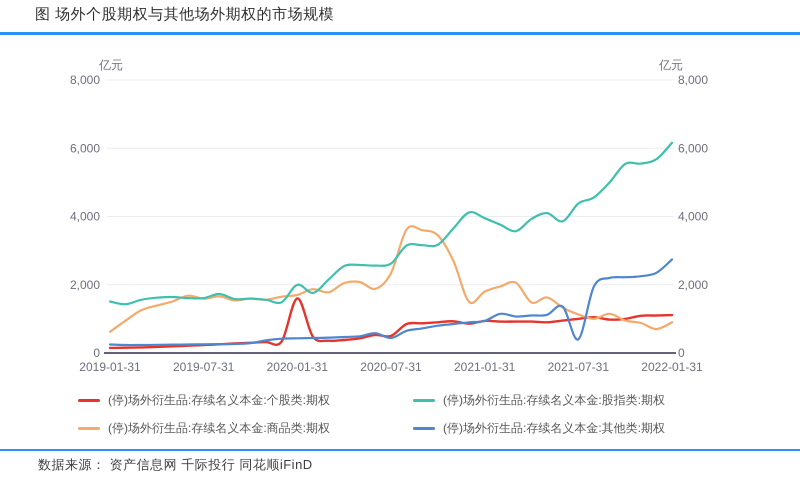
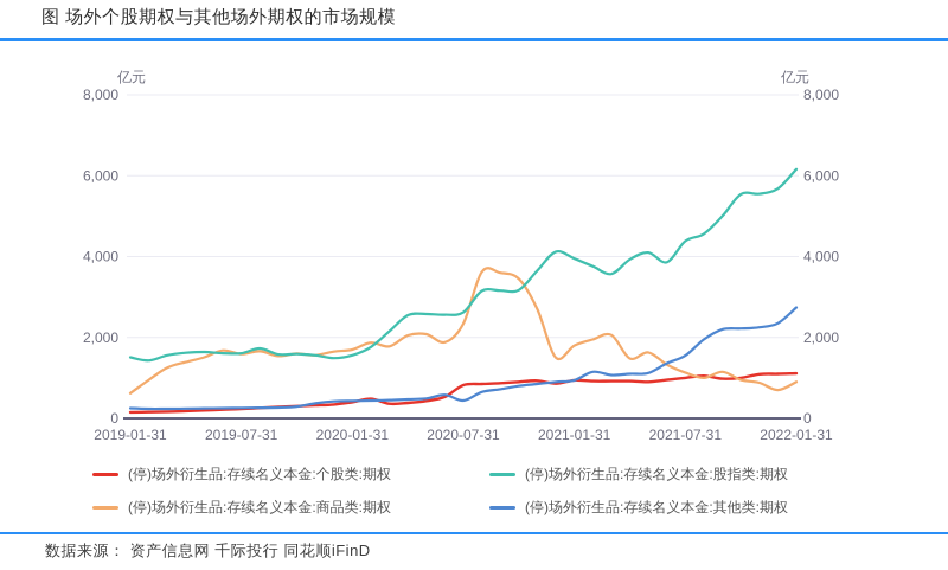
(停)场外衍生品:存续名义本金:个股类:期权/2020-01-31: 1600 -> 400
(停)场外衍生品:存续名义本金:股指类:期权/2020-01-31: 2000 -> 1600
(停)场外衍生品:存续名义本金:个股类:期权/2020-07-31: 500 -> 800
(停)场外衍生品:存续名义本金:其他类:期权/2021-07-31: 400 -> 1600
